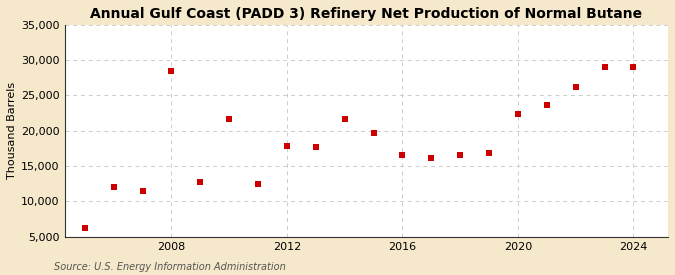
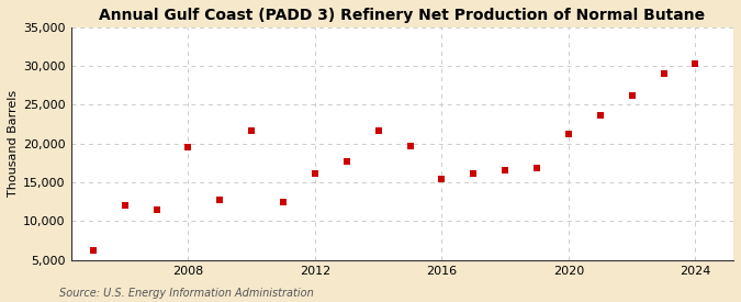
2008: 28,400 -> 19,500
2012: 17,800 -> 16,200
2016: 16,600 -> 15,400
2020: 22,400 -> 21,200
2024: 29,000 -> 30,300
